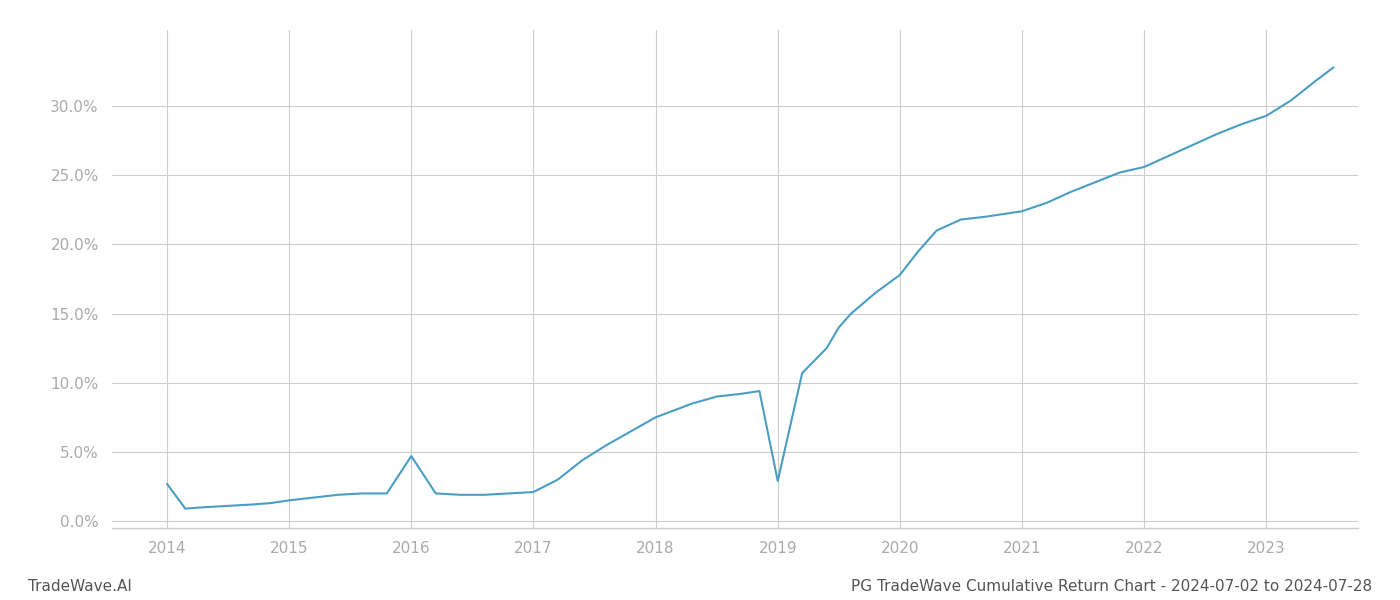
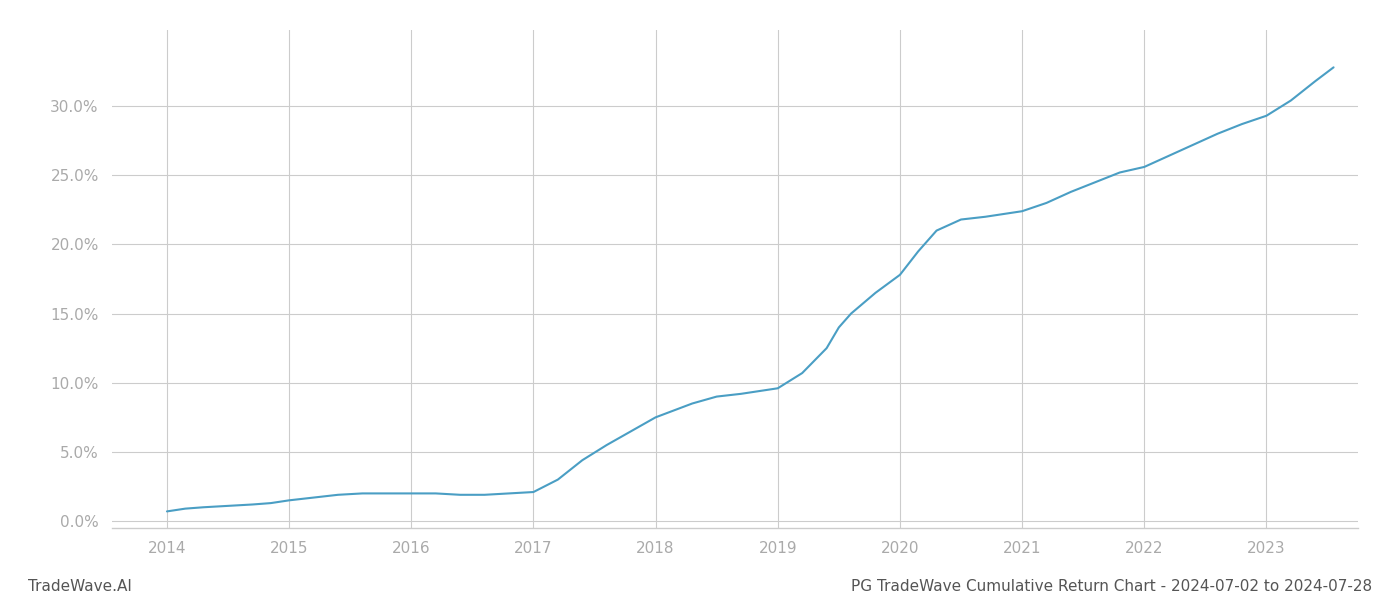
2014: 2.7% -> 0.7%
2016: 4.7% -> 2.0%
2019: 2.9% -> 9.6%
